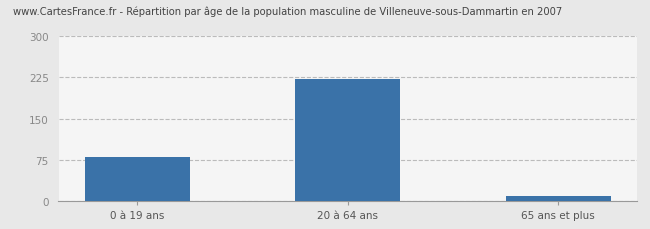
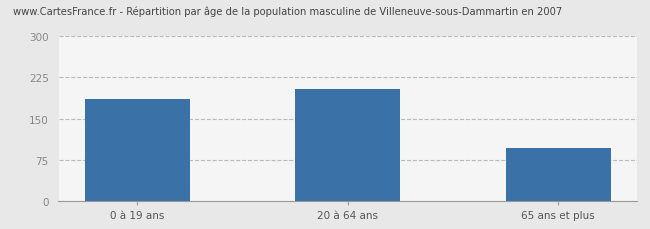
0 à 19 ans: 80 -> 186
20 à 64 ans: 221 -> 204
65 ans et plus: 10 -> 96
